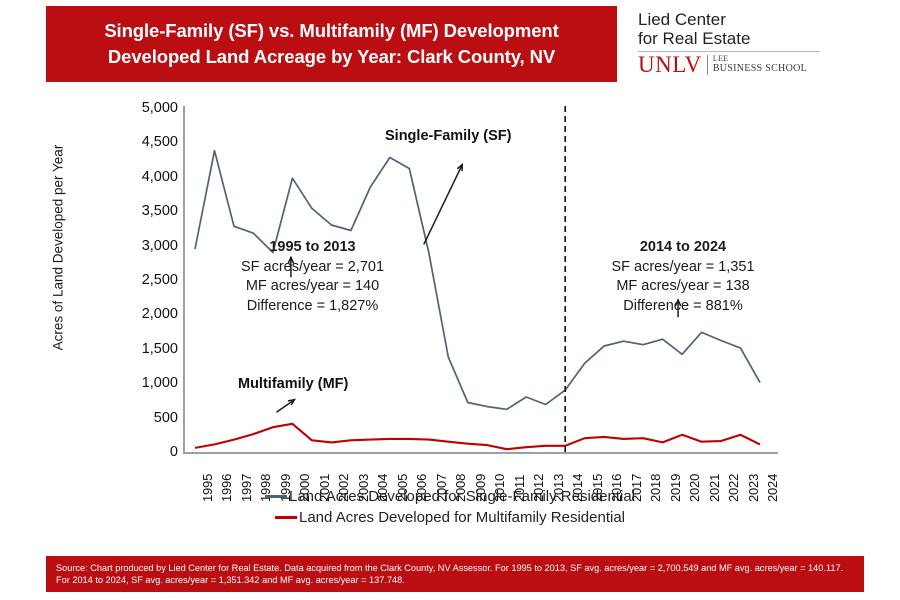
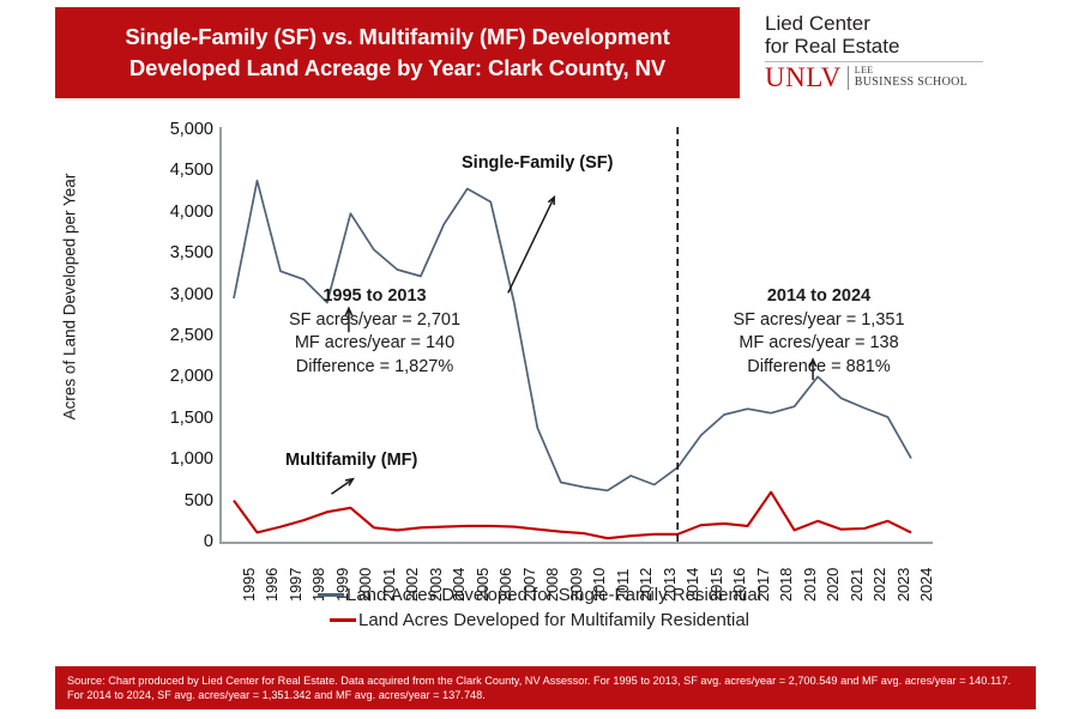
Land Acres Developed for Multifamily Residential/1995: 100 -> 500
Land Acres Developed for Multifamily Residential/2018: 200 -> 600
Land Acres Developed for Single-Family Residential/2020: 1400 -> 2000
